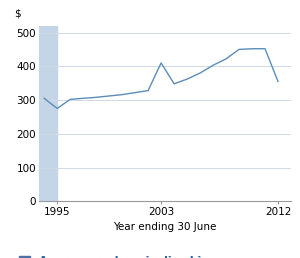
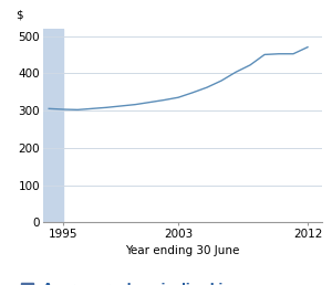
1995: 275 -> 303
2003: 410 -> 335
2012: 355 -> 470
